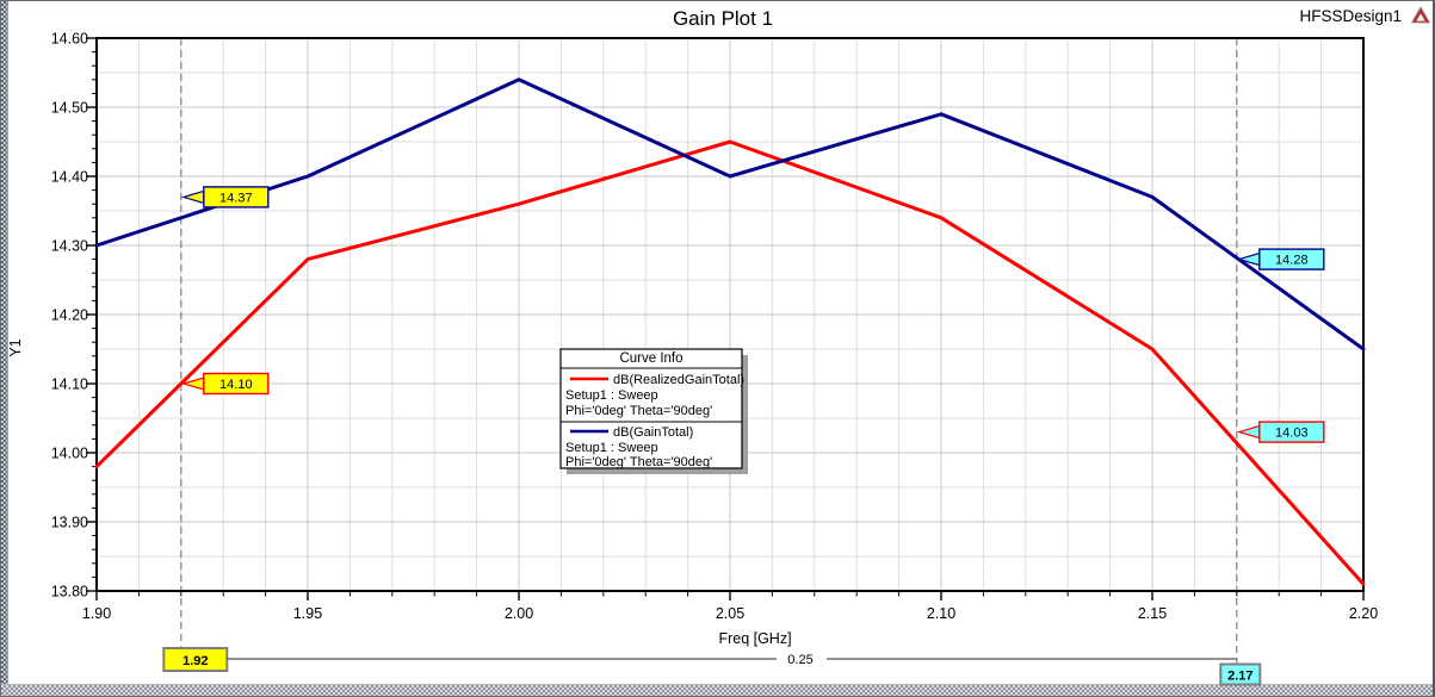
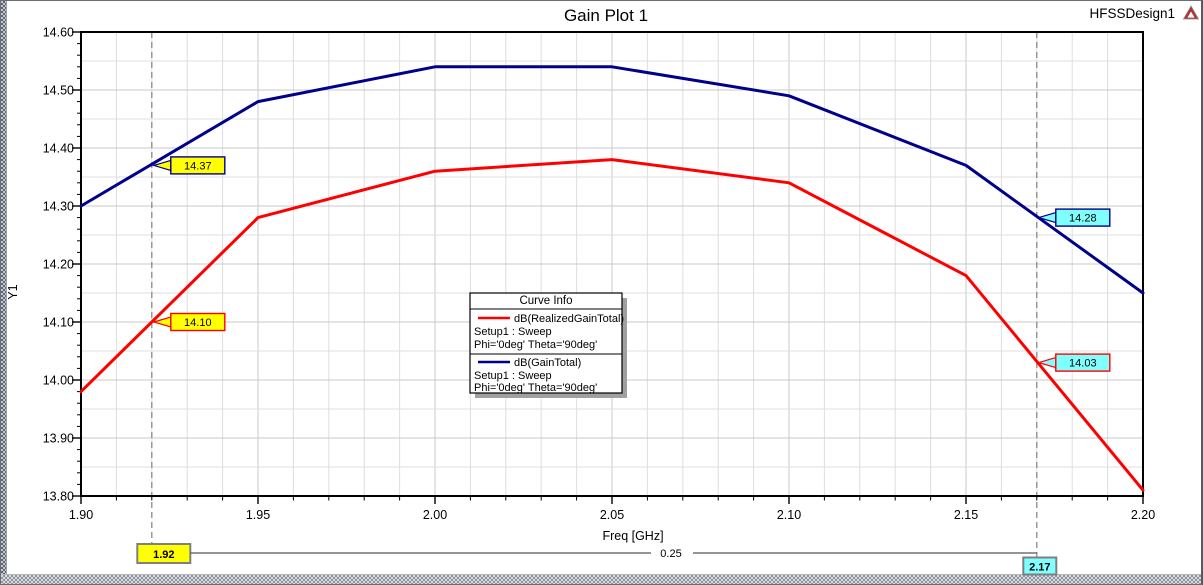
dB(GainTotal)/1.95: 14.40 -> 14.48
dB(RealizedGainTotal)/2.05: 14.45 -> 14.38
dB(GainTotal)/2.05: 14.40 -> 14.54
dB(RealizedGainTotal)/2.15: 14.15 -> 14.18
